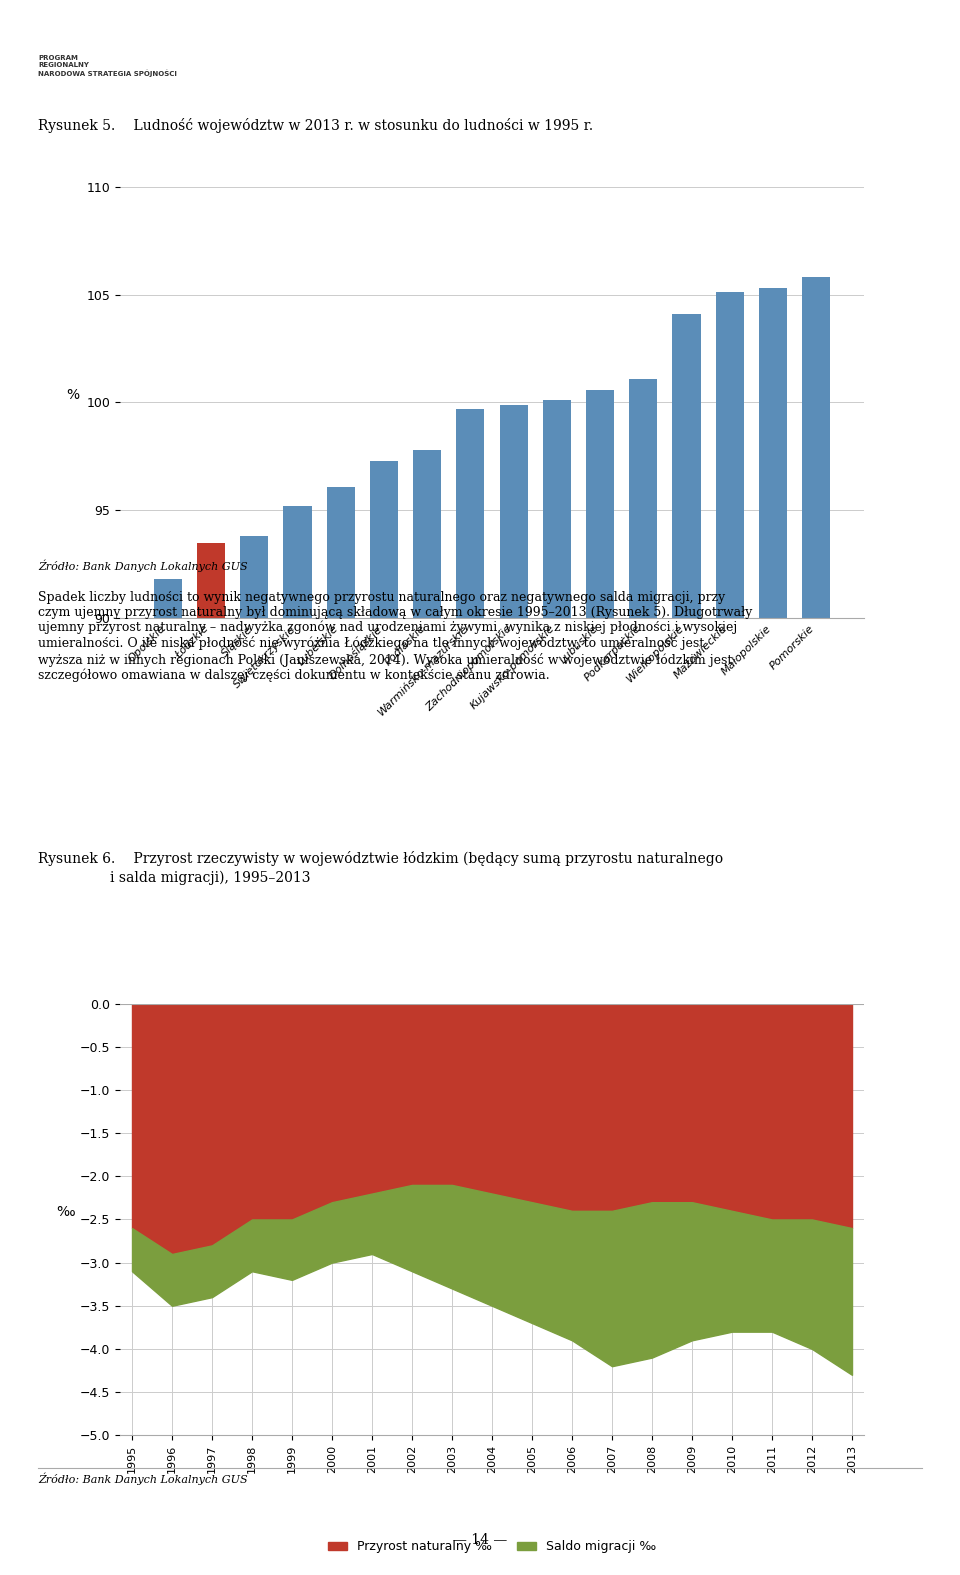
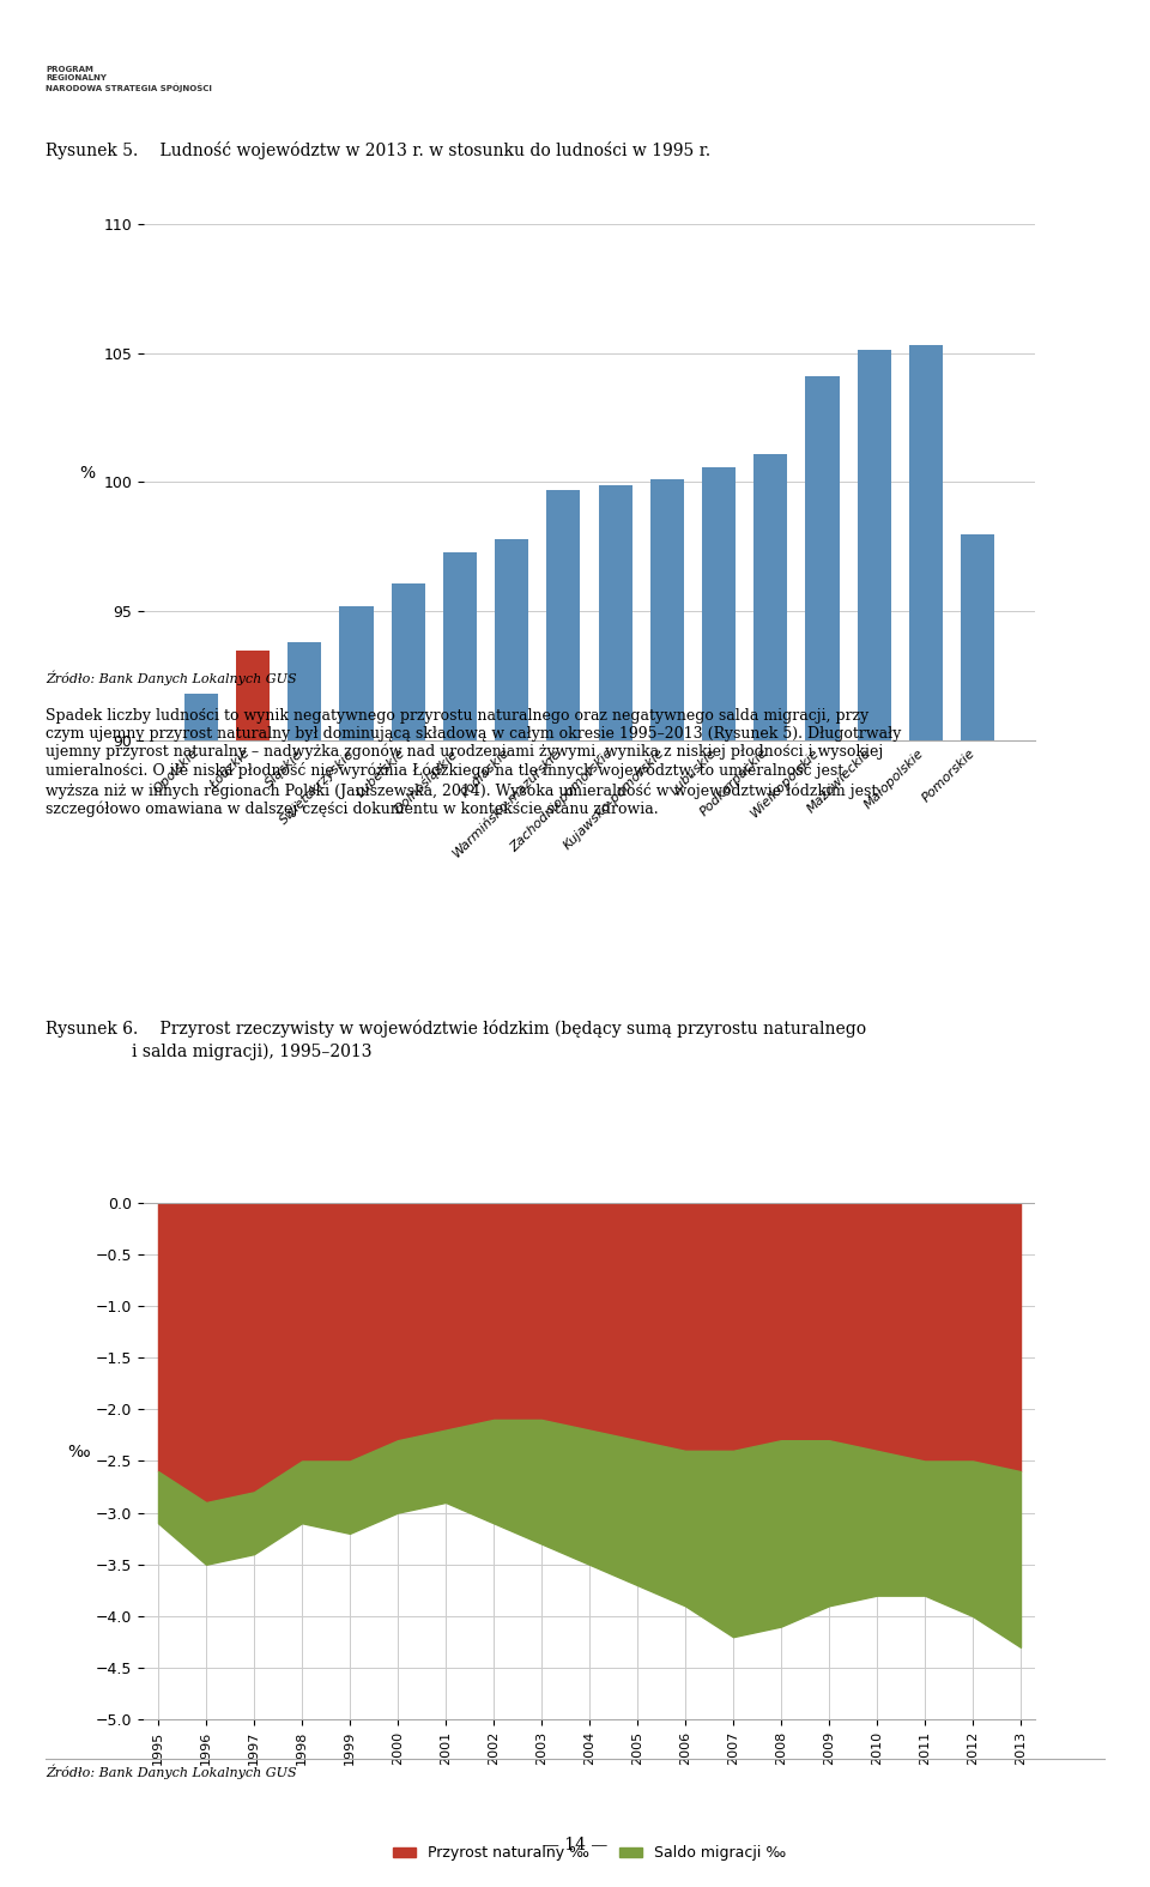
Pomorskie: 105.8 -> 98.0
